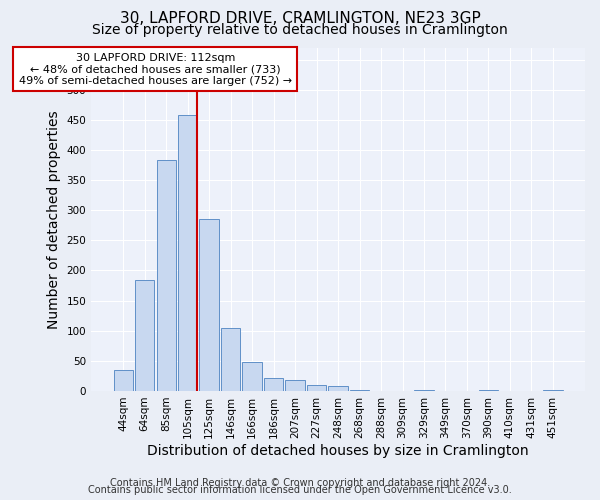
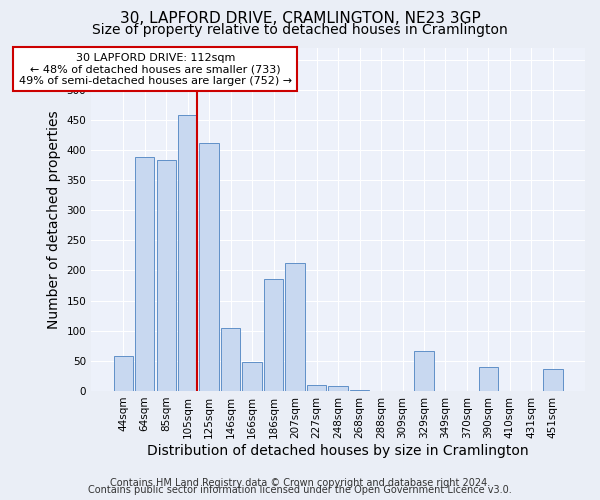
44sqm: 35 -> 58
64sqm: 184 -> 388
125sqm: 285 -> 412
186sqm: 22 -> 186
207sqm: 18 -> 212
329sqm: 2 -> 66
390sqm: 2 -> 40
451sqm: 2 -> 36
